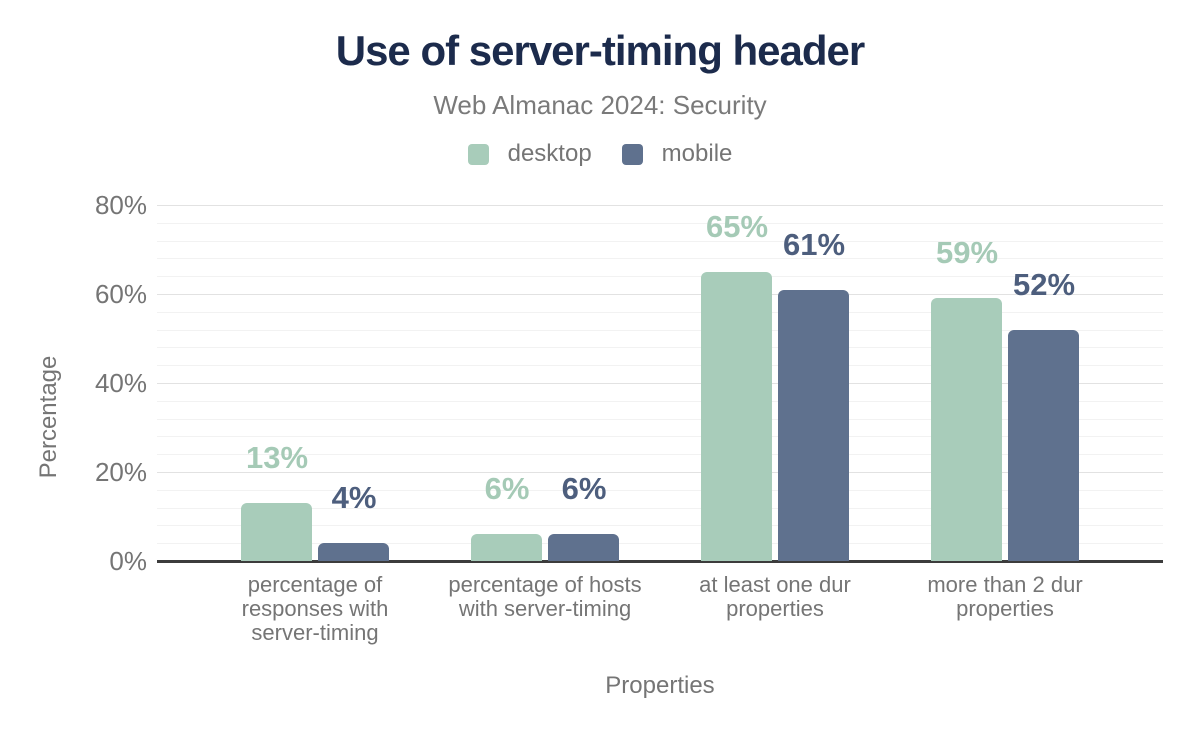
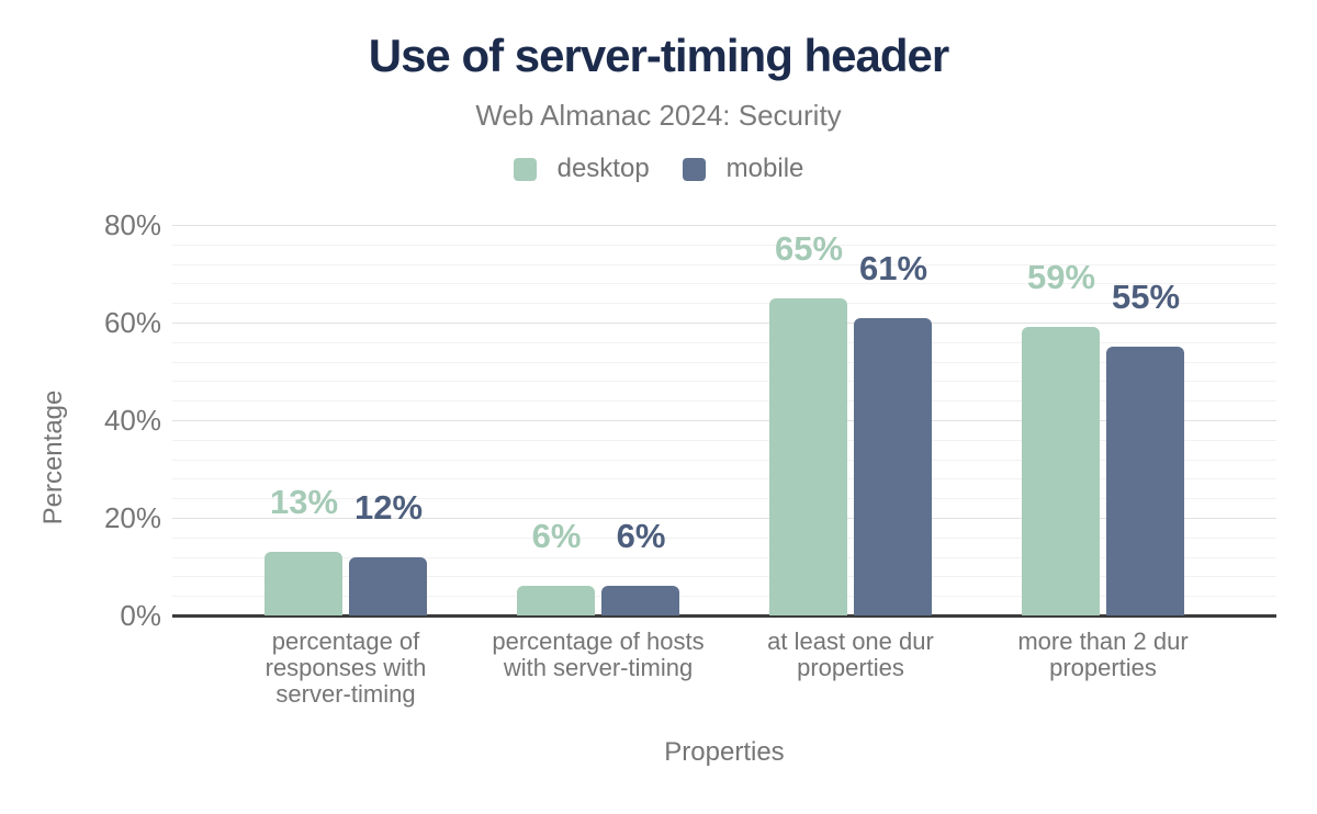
mobile/percentage of responses with server-timing: 4% -> 12%
mobile/more than 2 dur properties: 52% -> 55%
